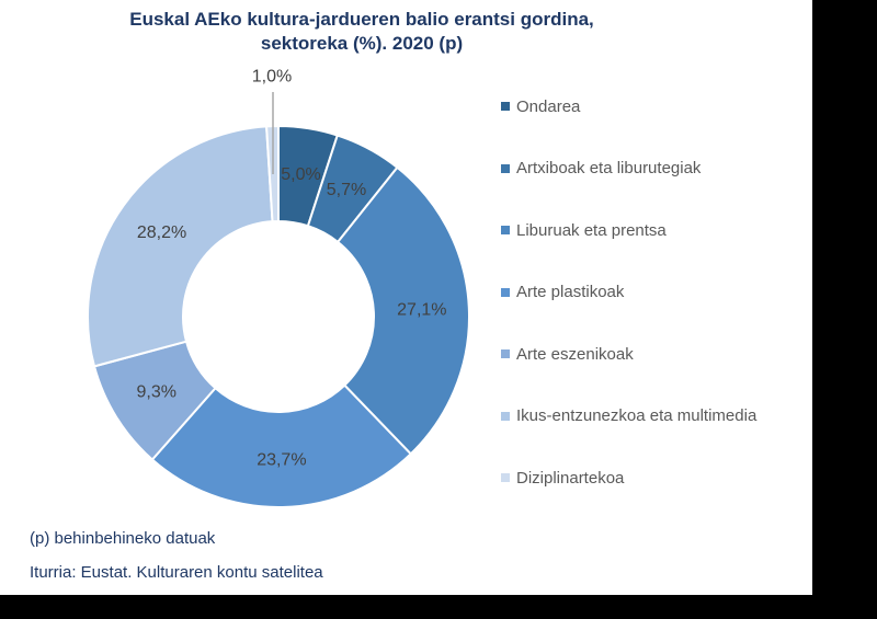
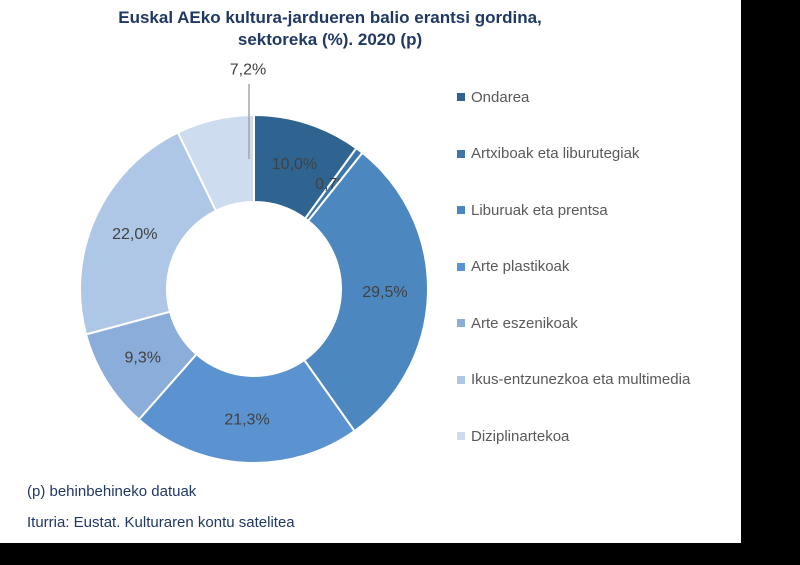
Ondarea: 5,0% -> 10,0%
Artxiboak eta liburutegiak: 5,7% -> 0,7%
Liburuak eta prentsa: 27,1% -> 29,5%
Arte plastikoak: 23,7% -> 21,3%
Ikus-entzunezkoa eta multimedia: 28,2% -> 22,0%
Diziplinartekoa: 1,0% -> 7,2%
